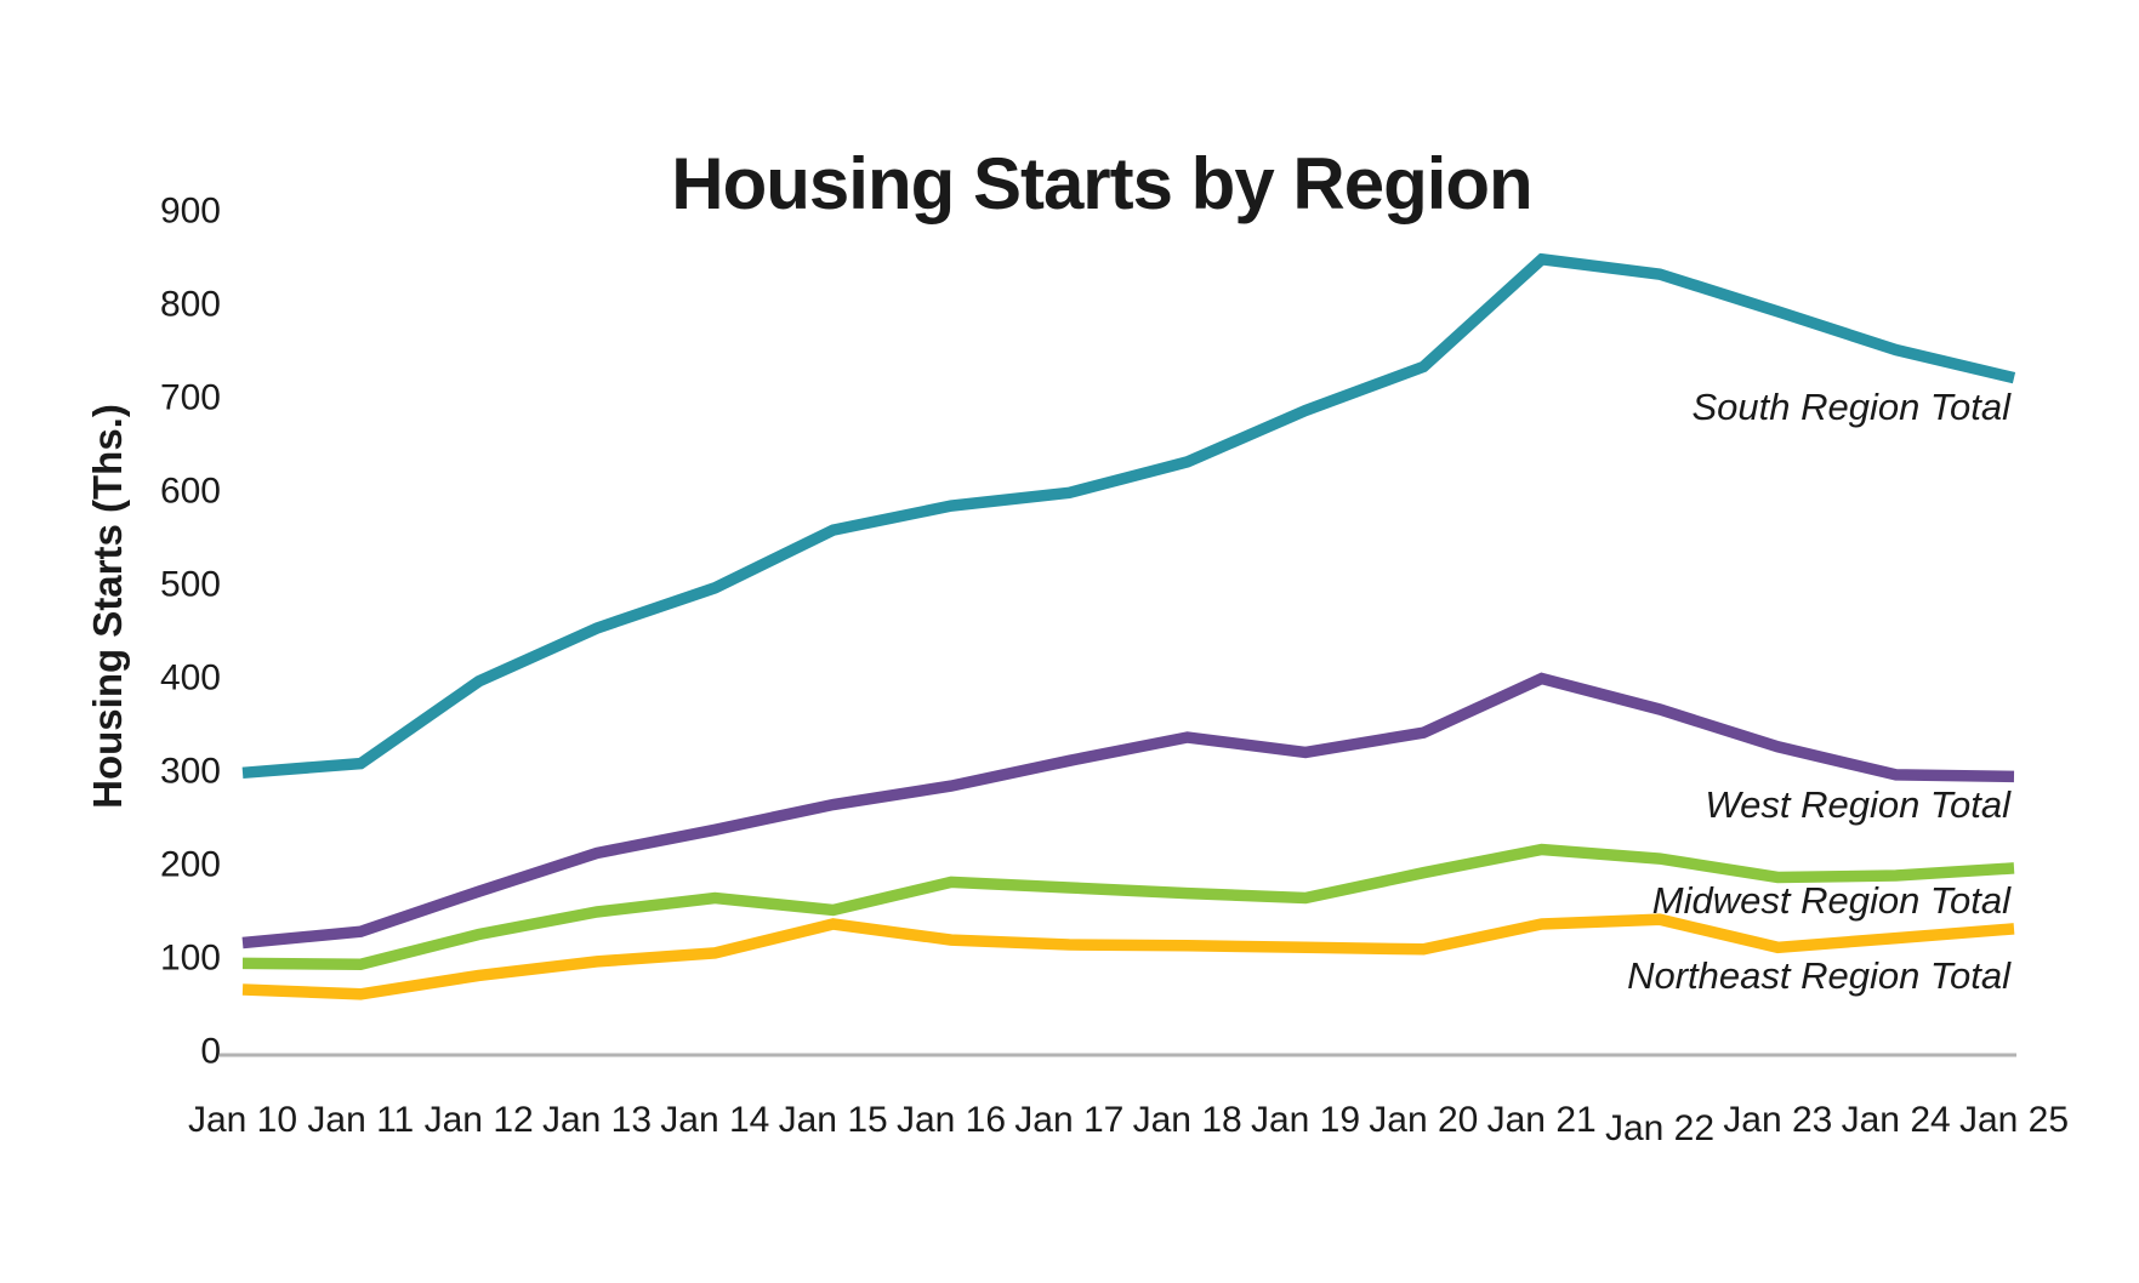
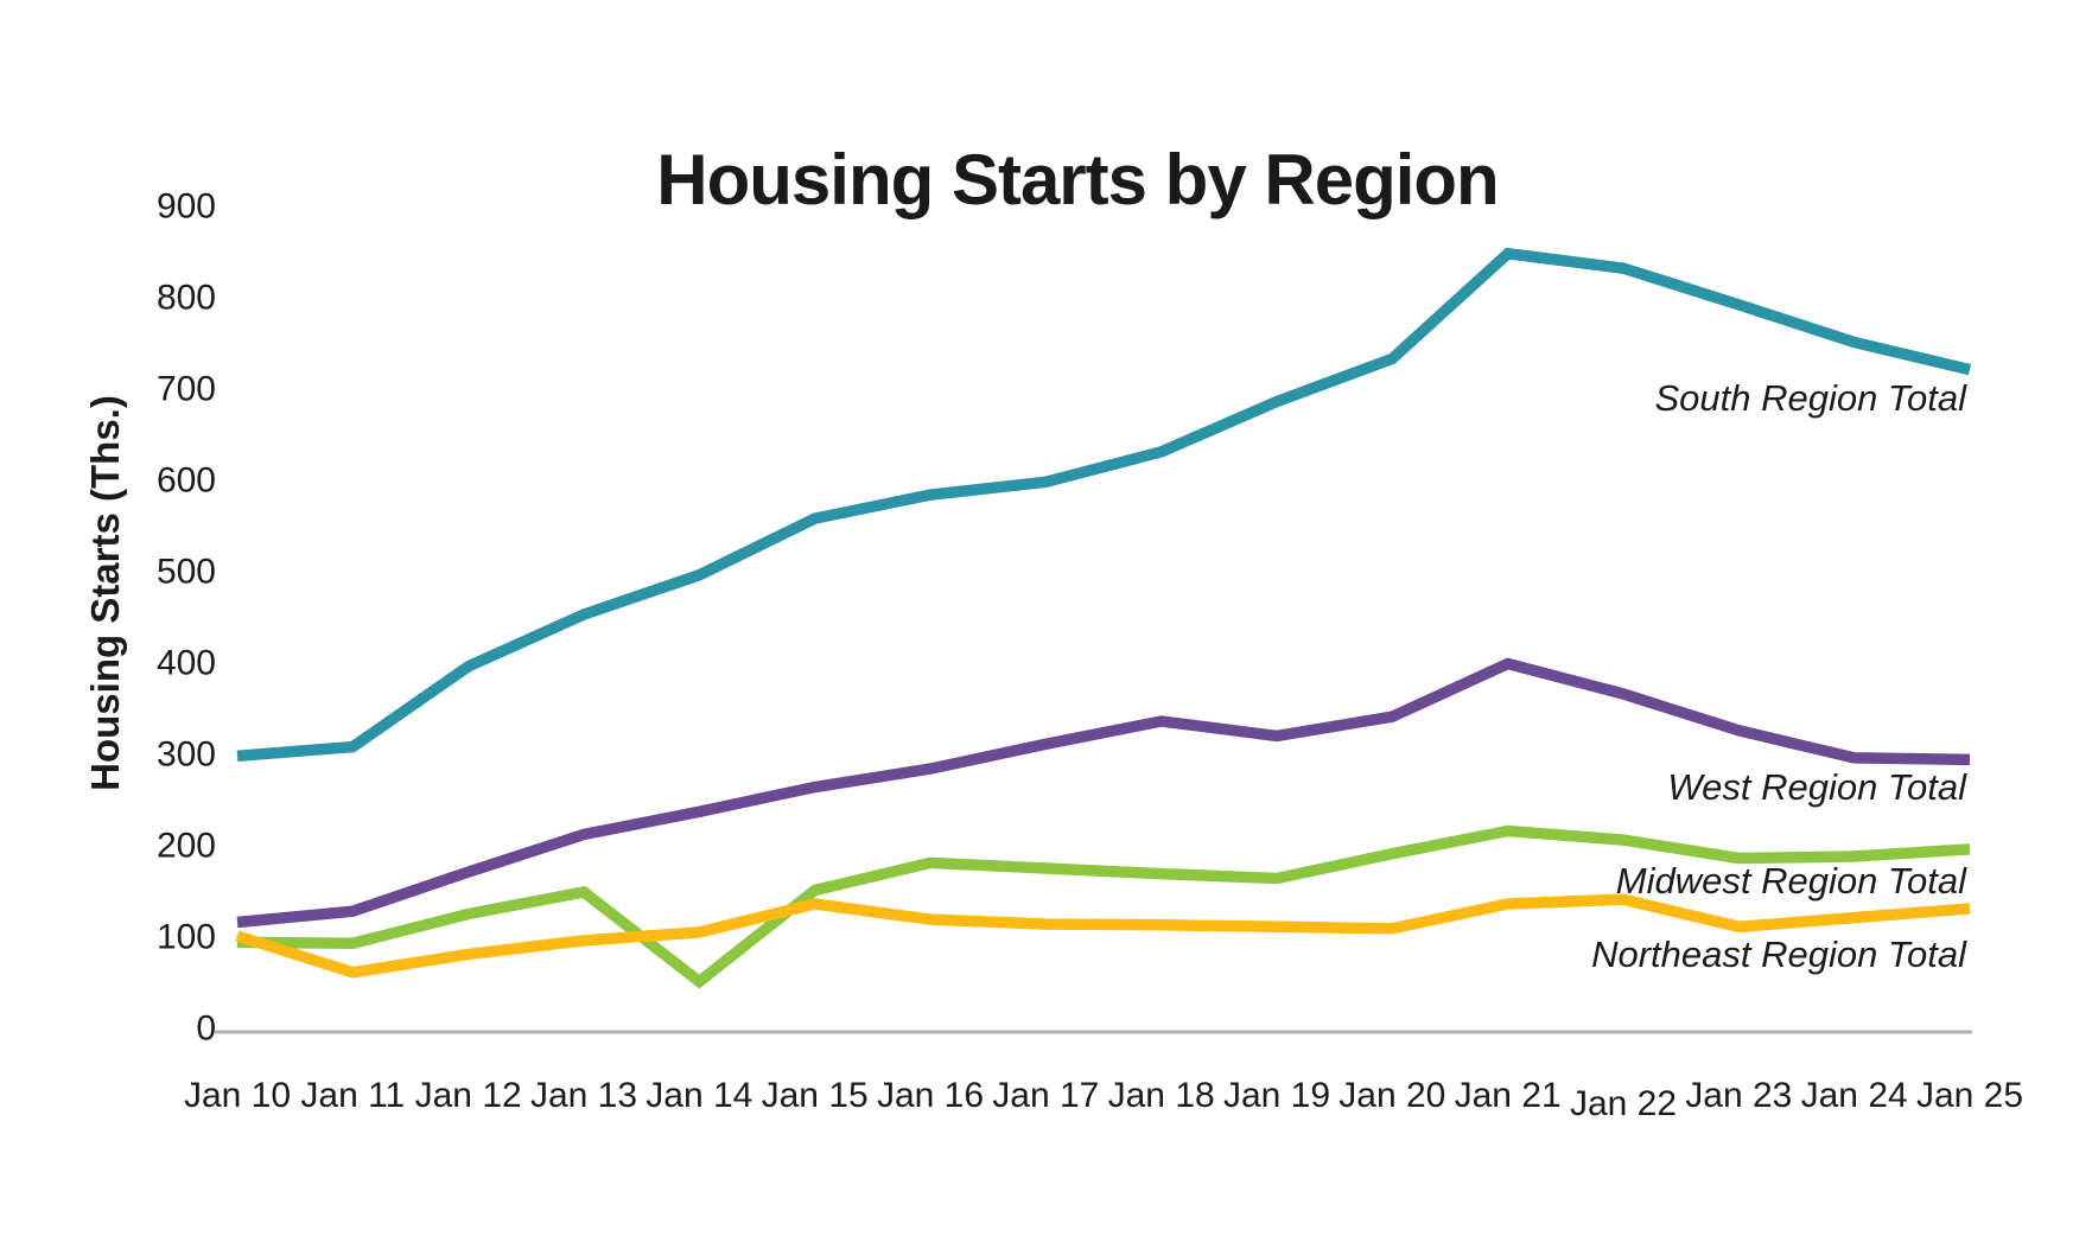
Northeast Region Total/Jan 10: 60 -> 100
Midwest Region Total/Jan 14: 160 -> 50
